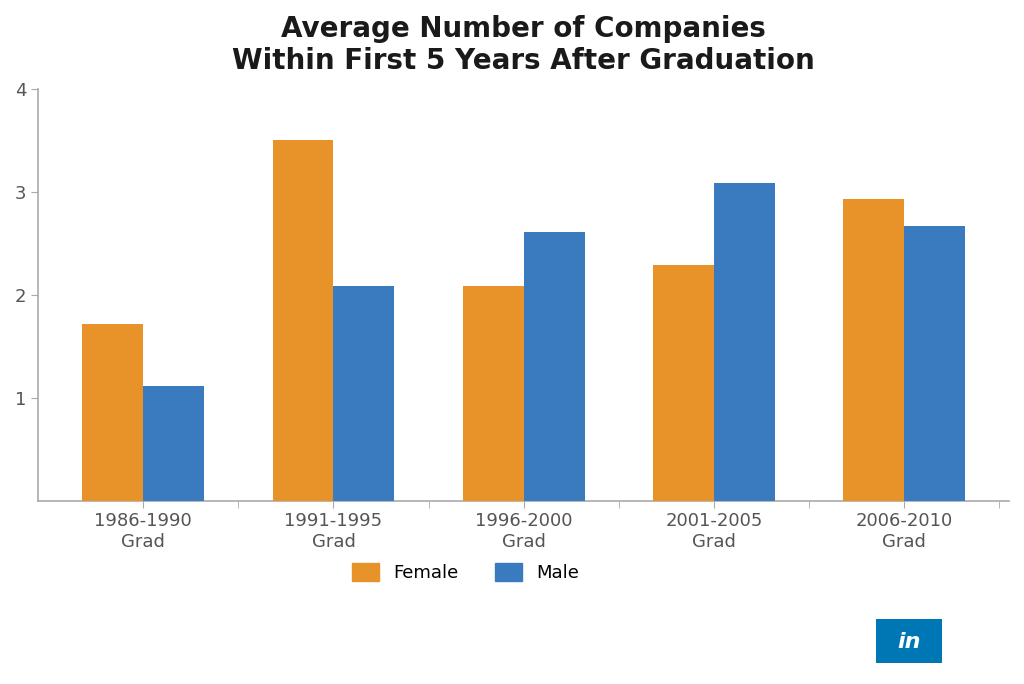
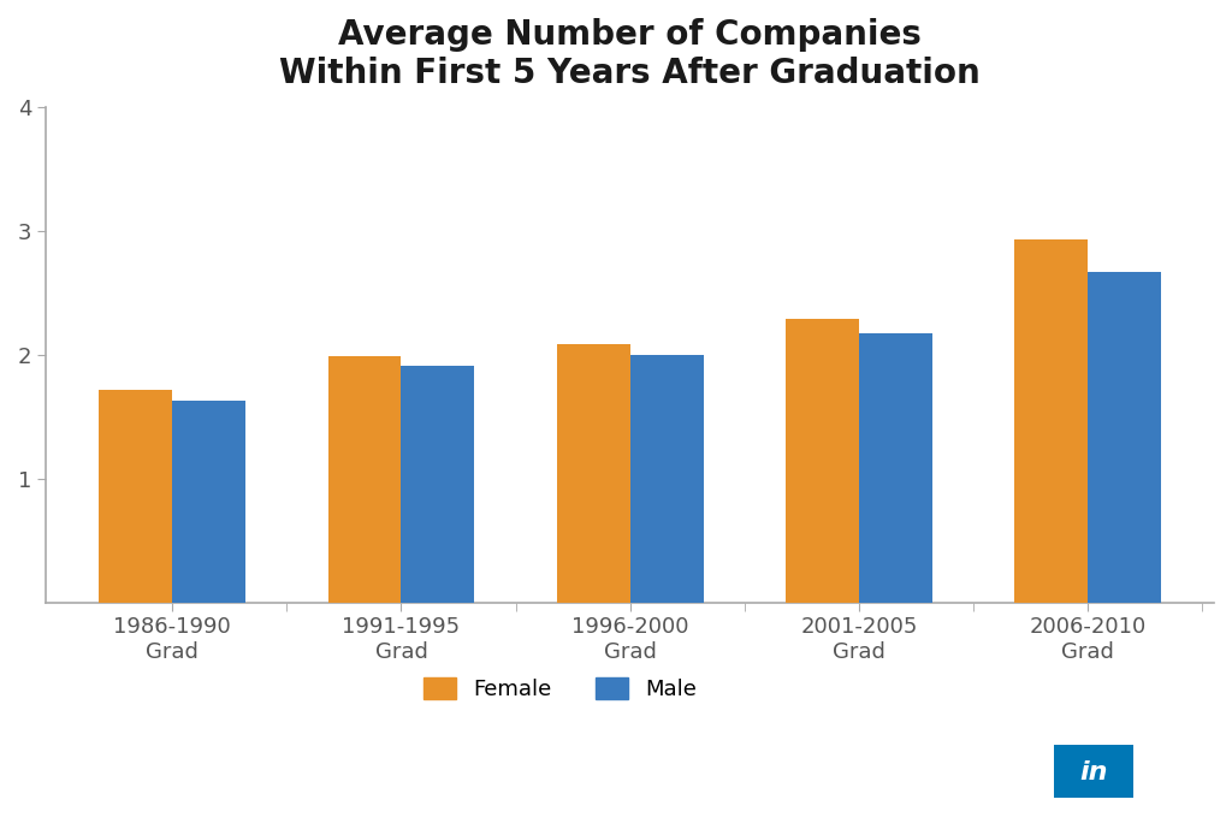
Male/1986-1990 Grad: 1.11 -> 1.63
Female/1991-1995 Grad: 3.50 -> 1.99
Male/1991-1995 Grad: 2.08 -> 1.91
Male/1996-2000 Grad: 2.61 -> 2.00
Male/2001-2005 Grad: 3.09 -> 2.17
